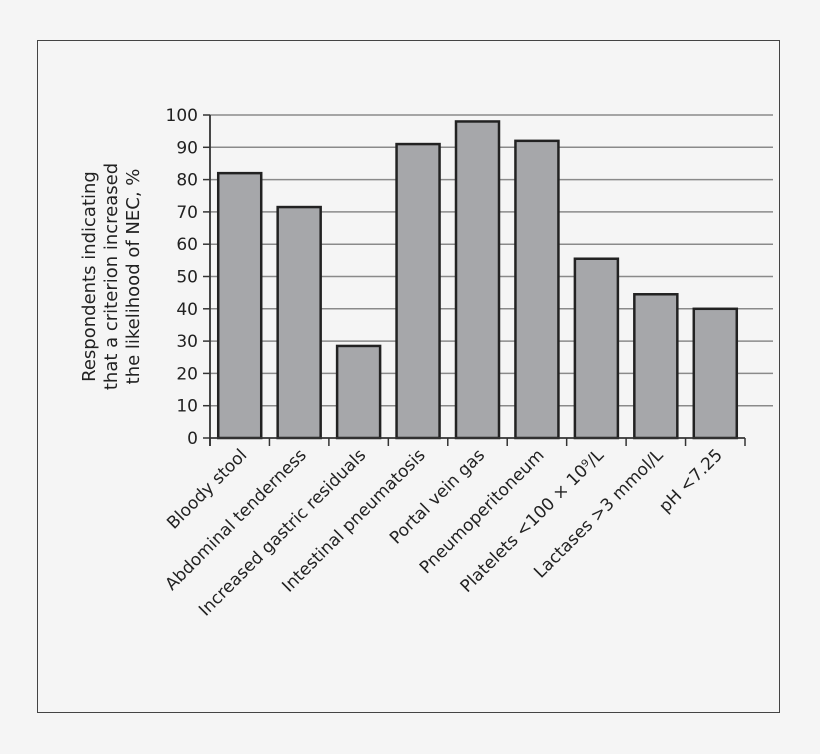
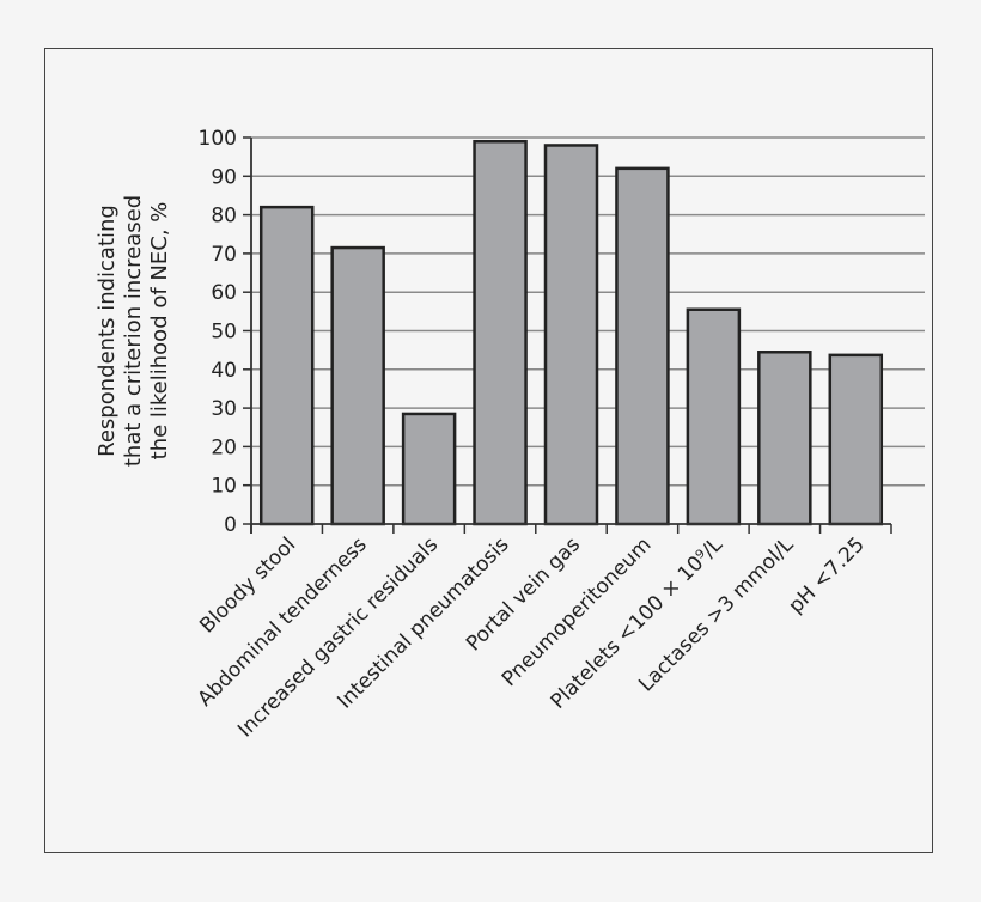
Intestinal pneumatosis: 91 -> 99
pH <7.25: 40 -> 44
